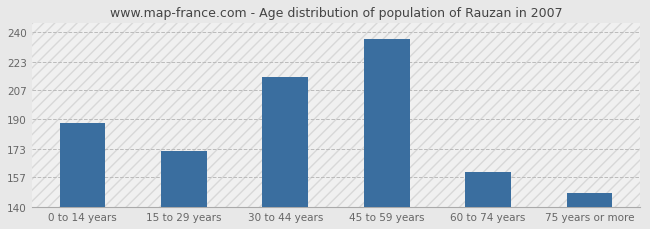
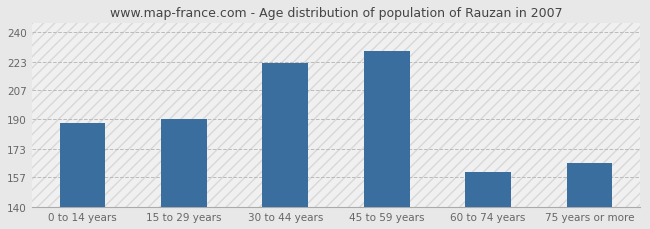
15 to 29 years: 172 -> 190
30 to 44 years: 214 -> 222
45 to 59 years: 236 -> 229
75 years or more: 148 -> 165
